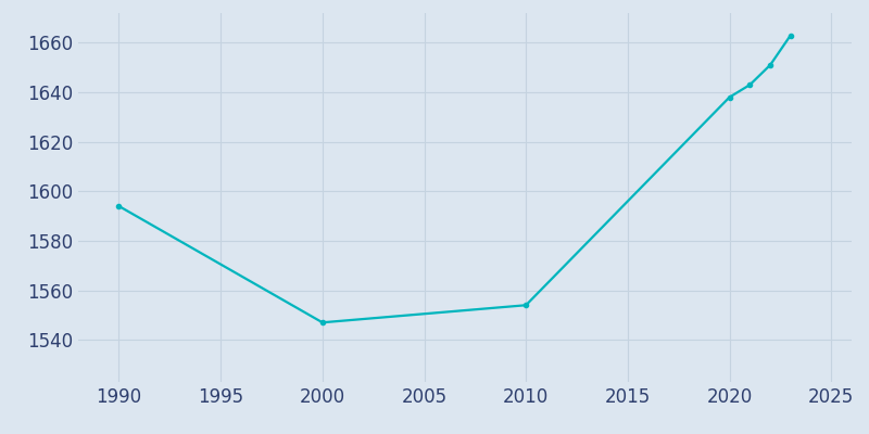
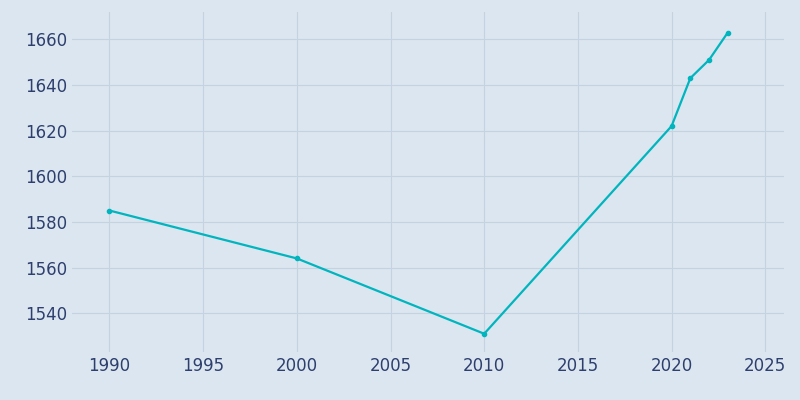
1990: 1594 -> 1585
2000: 1547 -> 1564
2010: 1554 -> 1531
2020: 1638 -> 1622
